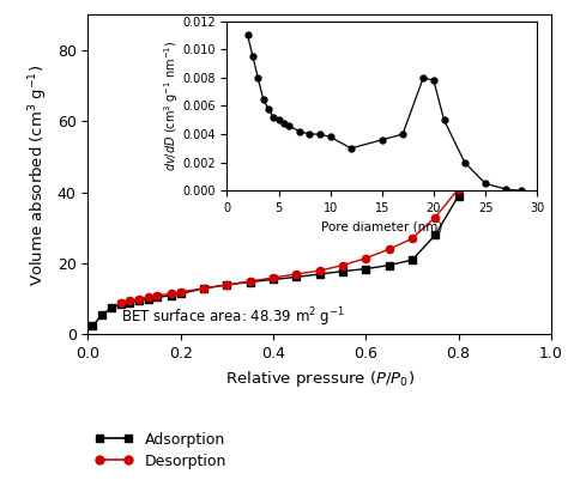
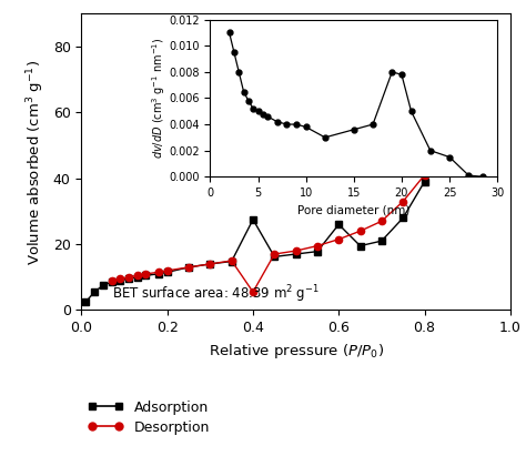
Adsorption/0.4: 15.5 -> 27.5
Desorption/0.4: 16.0 -> 5.5
Adsorption/0.6: 18.5 -> 26.0
25: 0.0005 -> 0.0015
